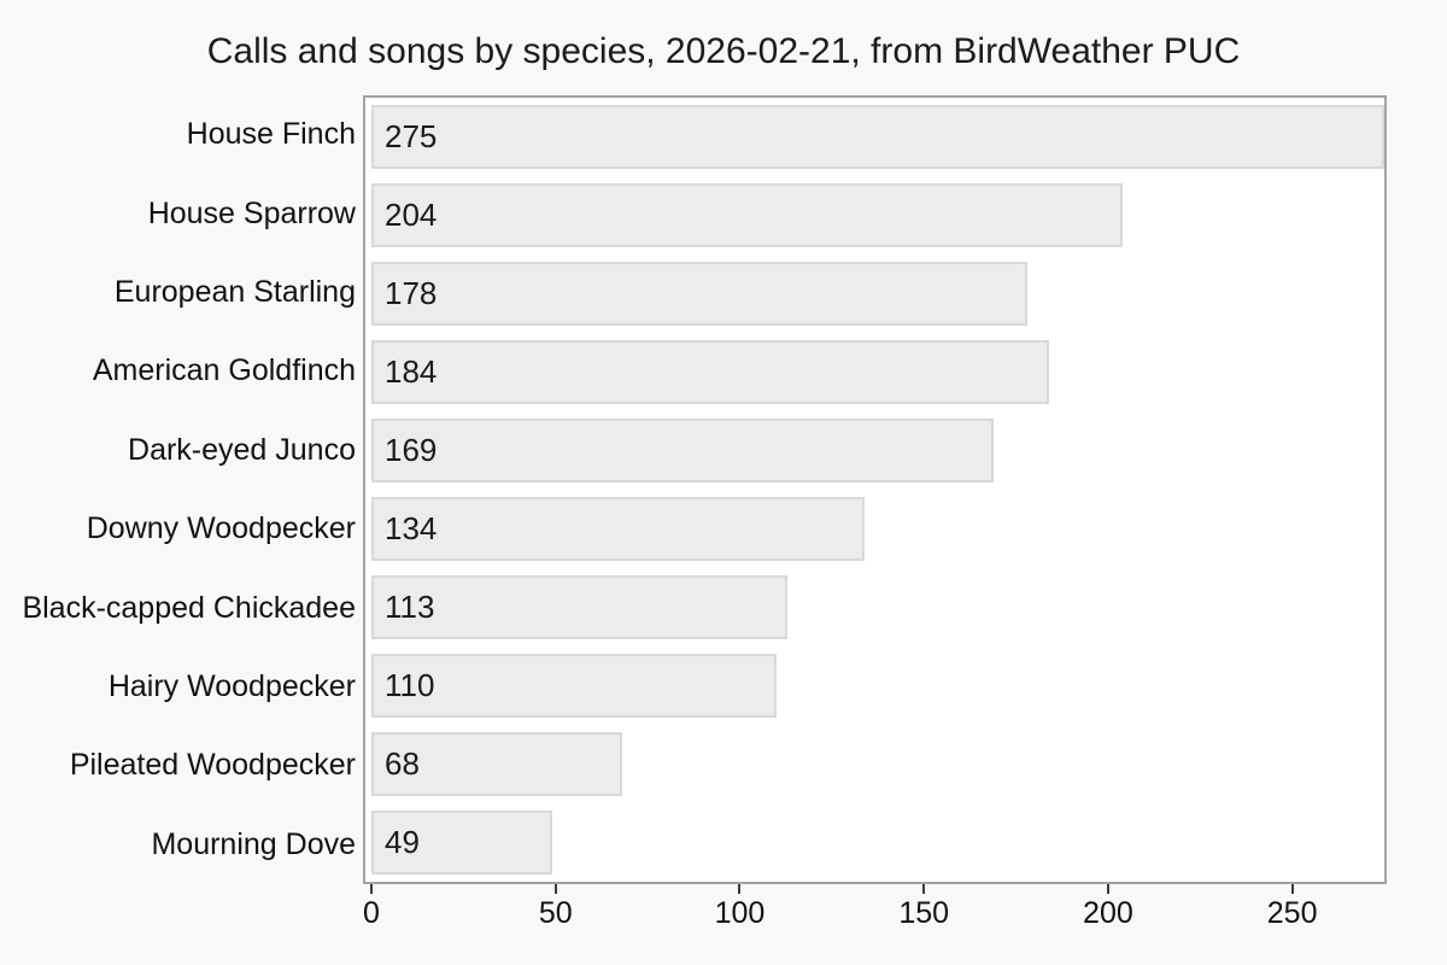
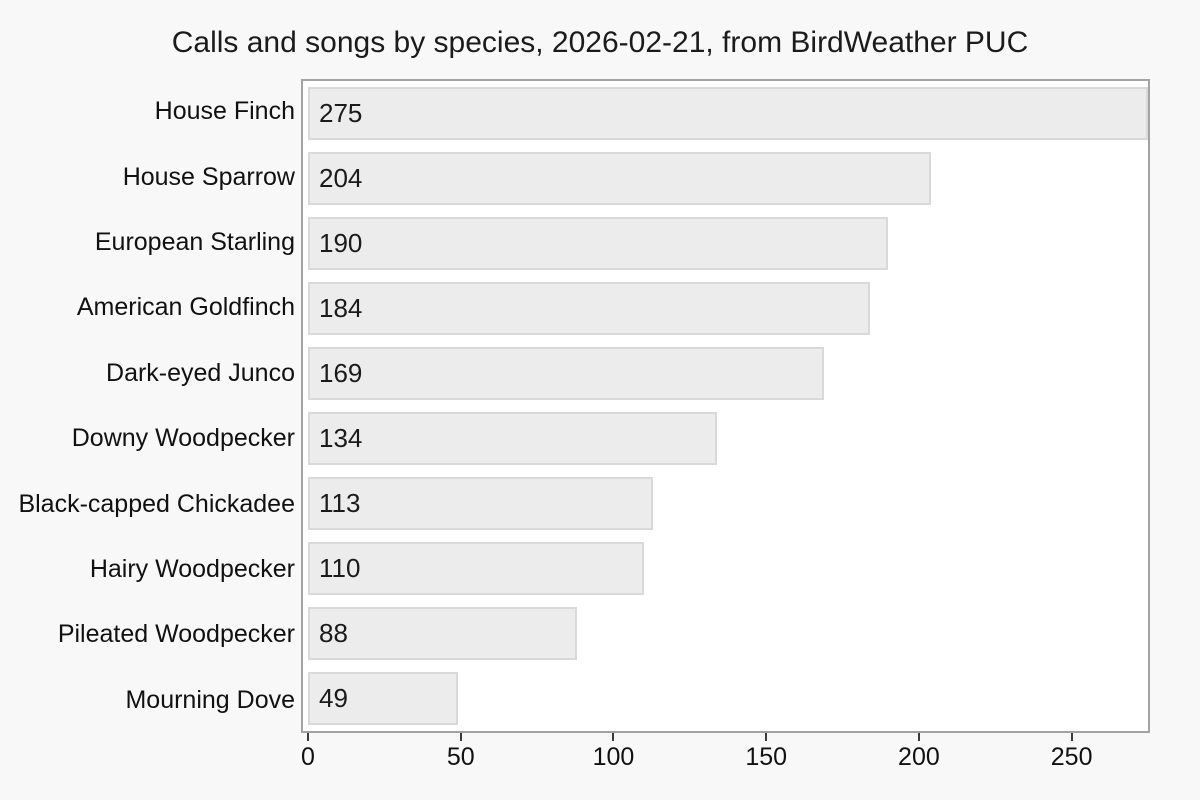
European Starling: 178 -> 190
Pileated Woodpecker: 68 -> 88
